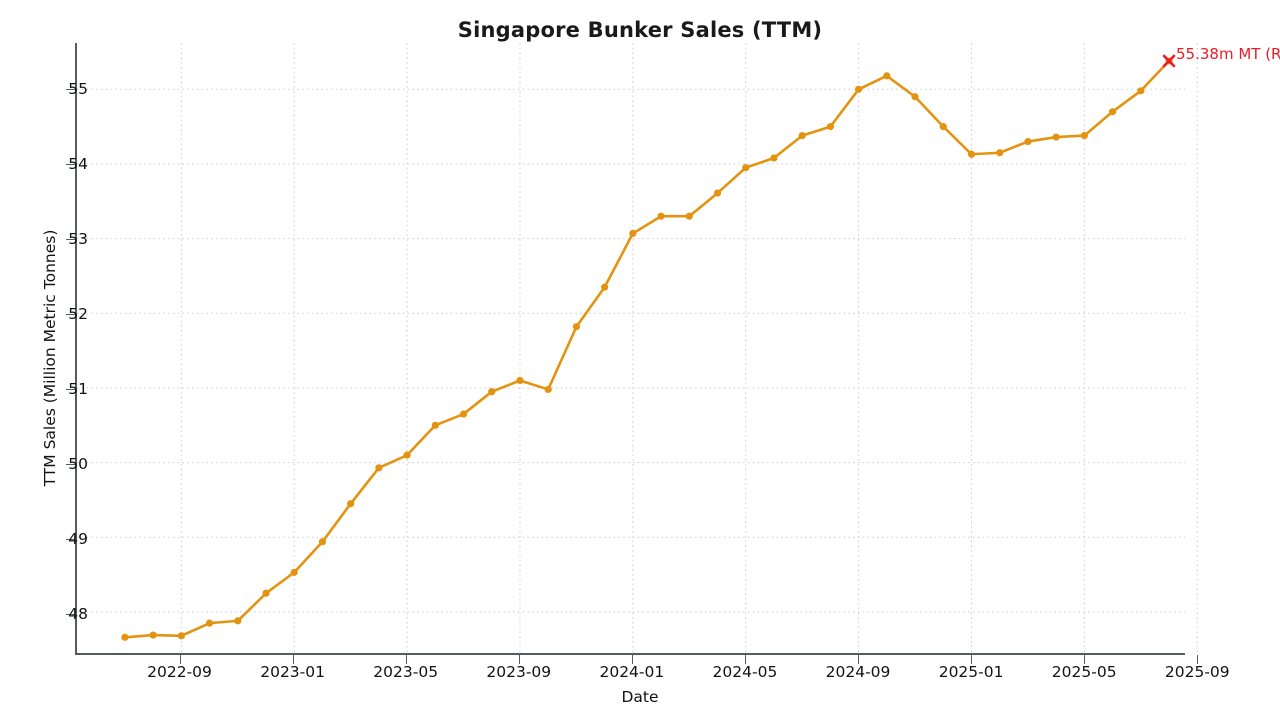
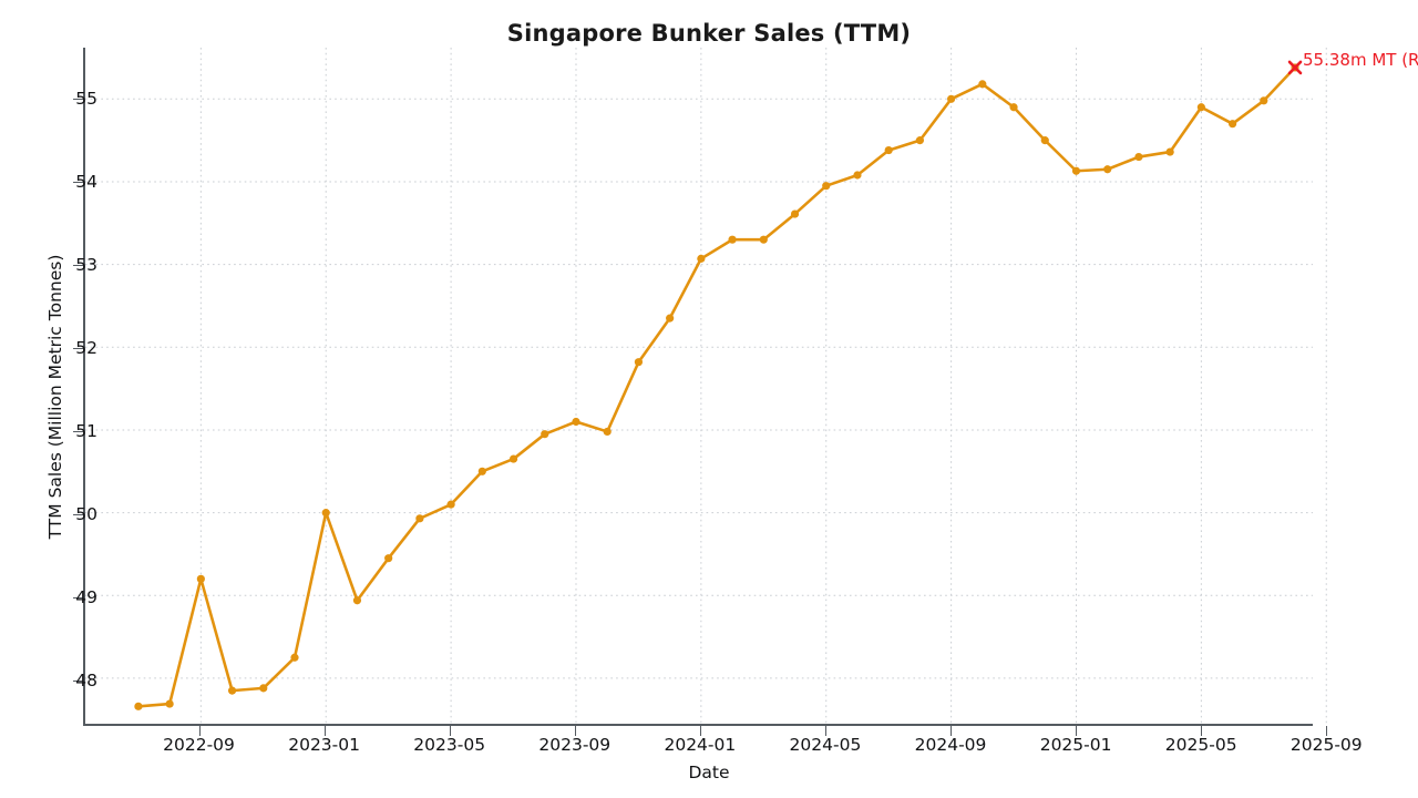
2022-09: 47.7 -> 49.2
2023-01: 48.5 -> 50.0
2025-05: 54.4 -> 54.9
